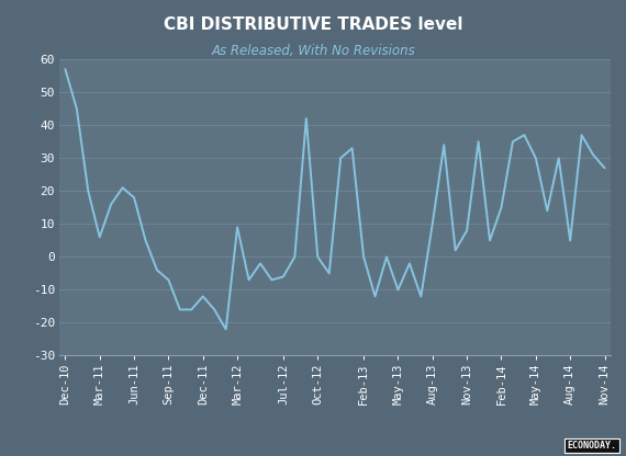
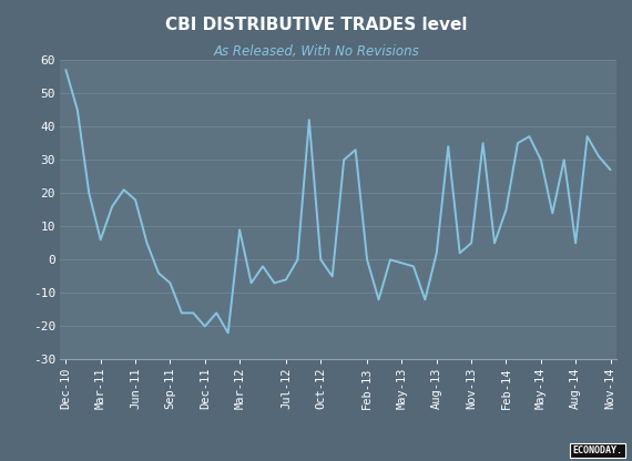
Dec-11: -12 -> -20
May-13: -10 -> -1
Aug-13: 10 -> 2
Nov-13: 8 -> 5
